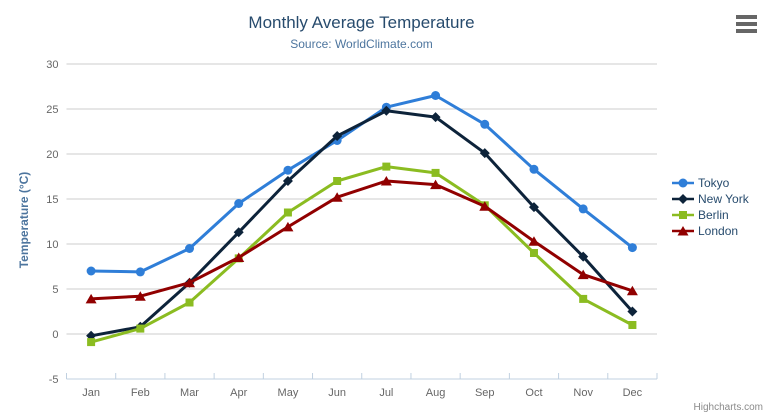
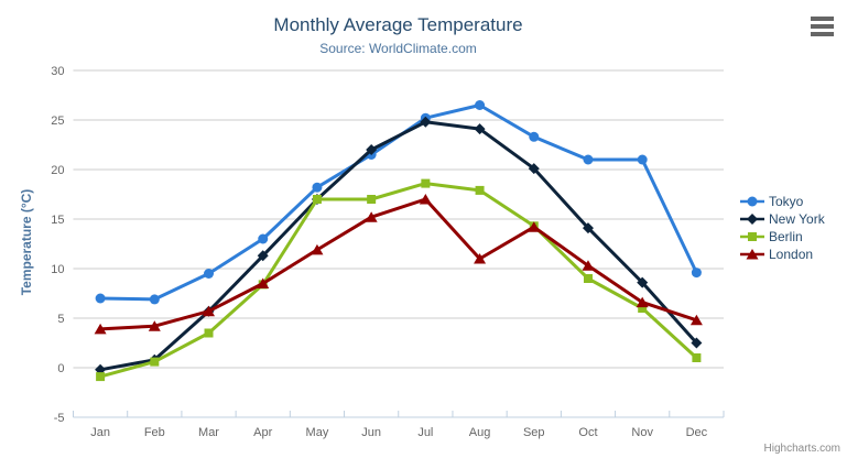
Tokyo/Apr: 14 -> 13
Berlin/May: 14 -> 17
London/Aug: 17 -> 11
Tokyo/Oct: 18 -> 21
Tokyo/Nov: 14 -> 21
Berlin/Nov: 4 -> 6
